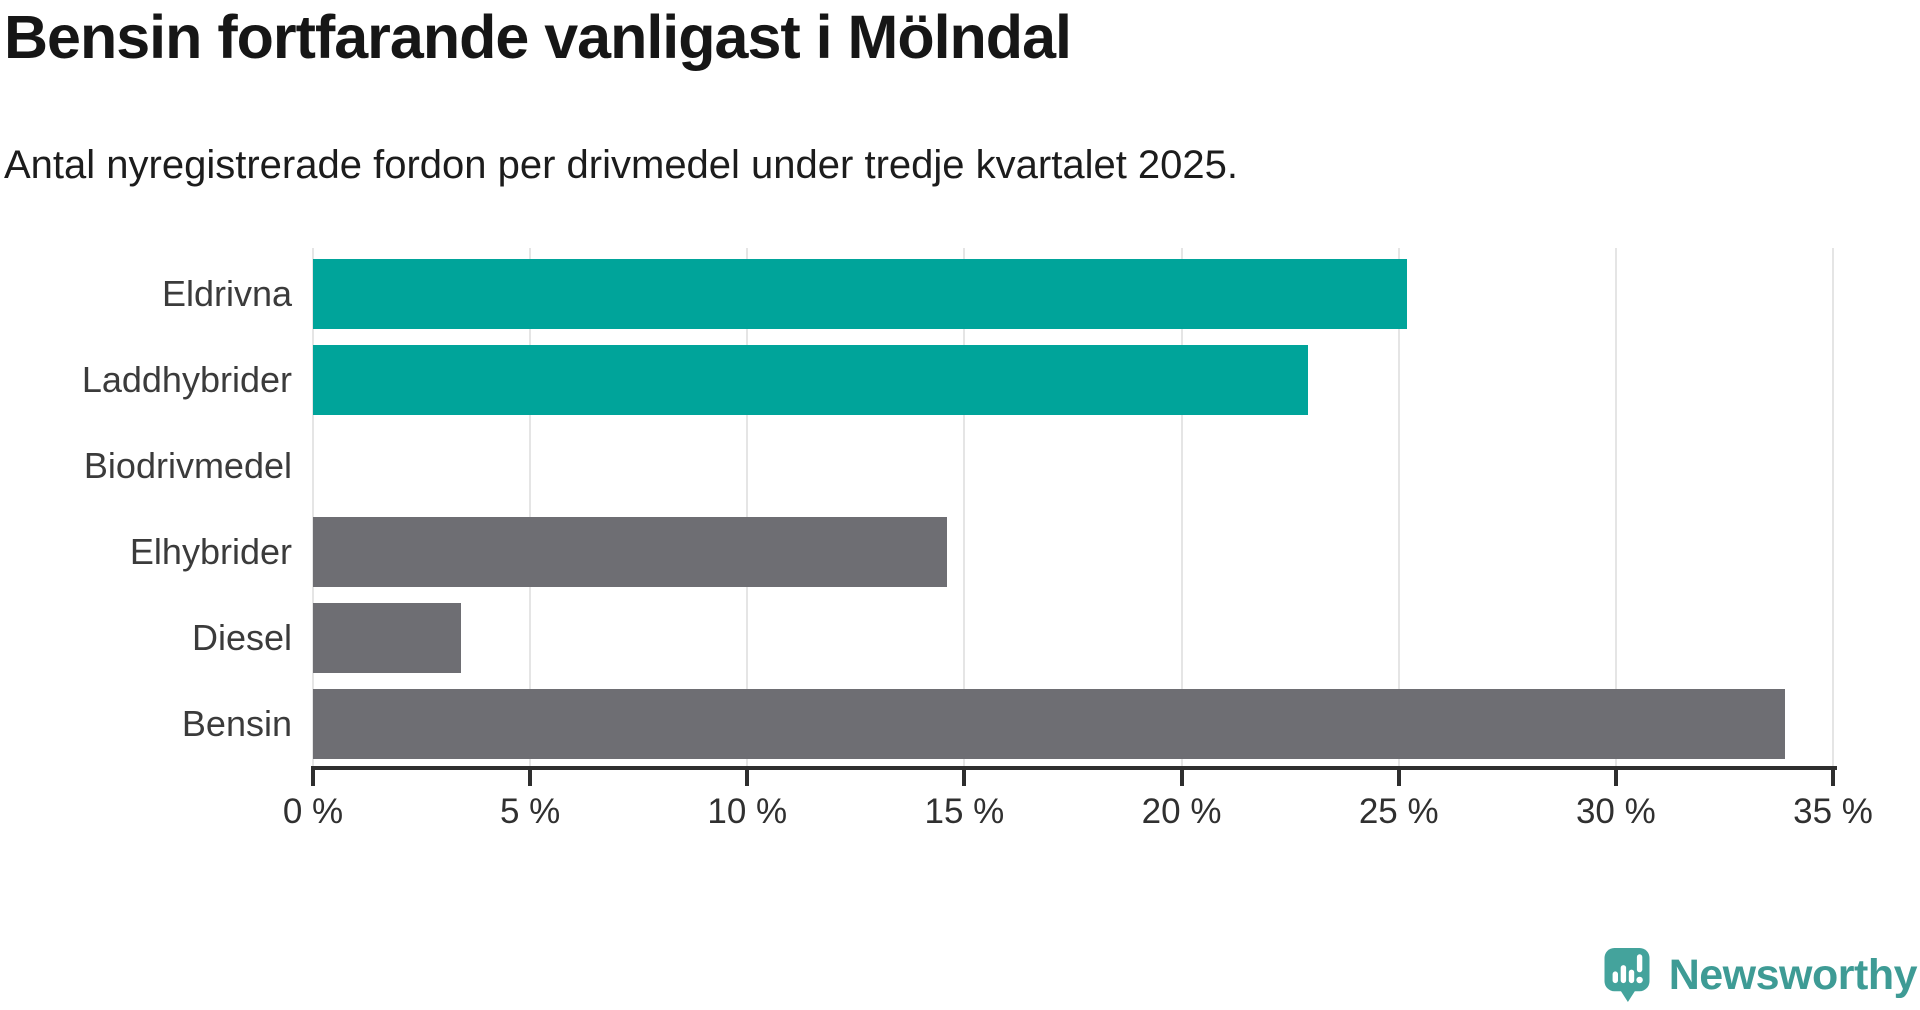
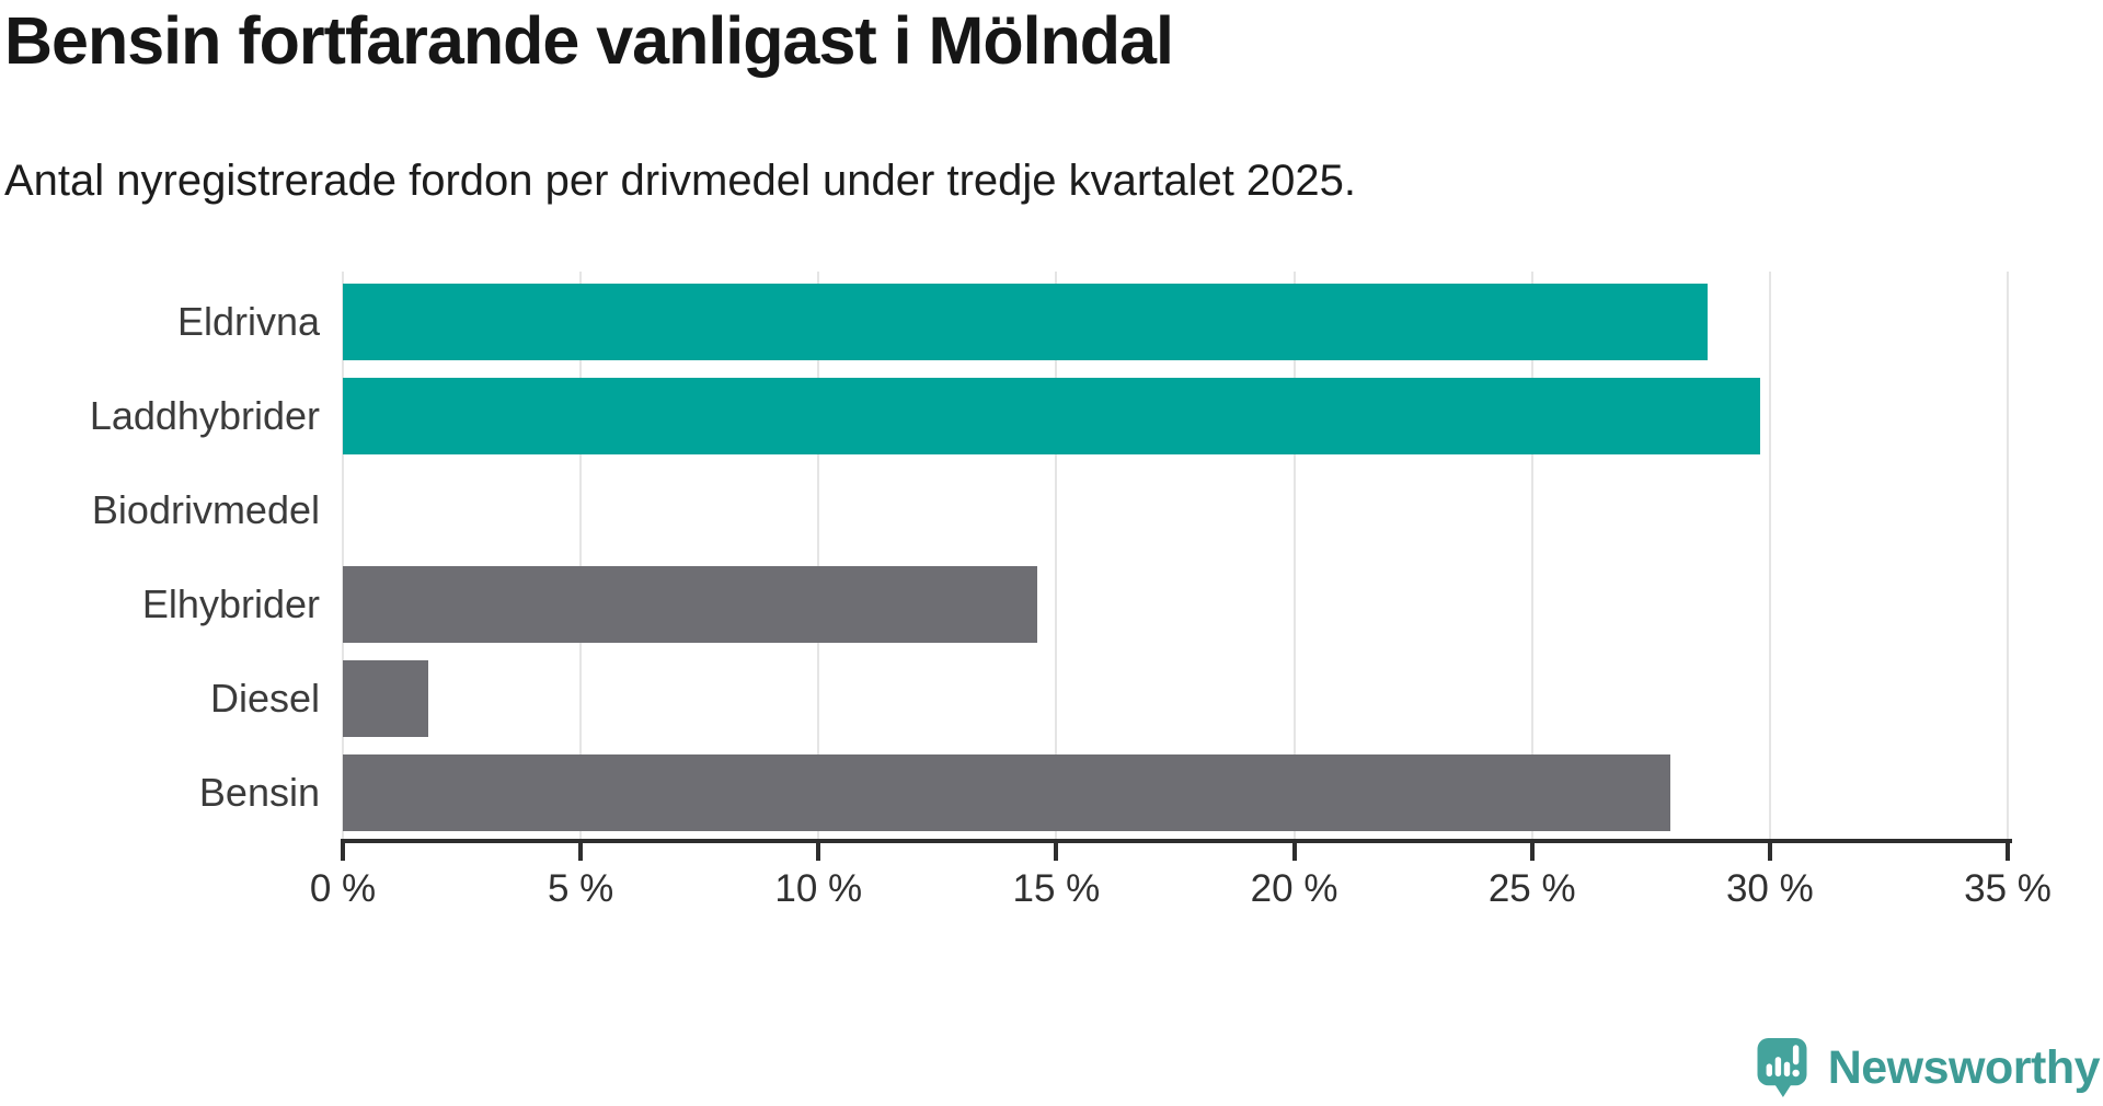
Eldrivna: 25.2% -> 28.7%
Laddhybrider: 22.9% -> 29.8%
Diesel: 3.4% -> 1.8%
Bensin: 33.9% -> 27.9%
